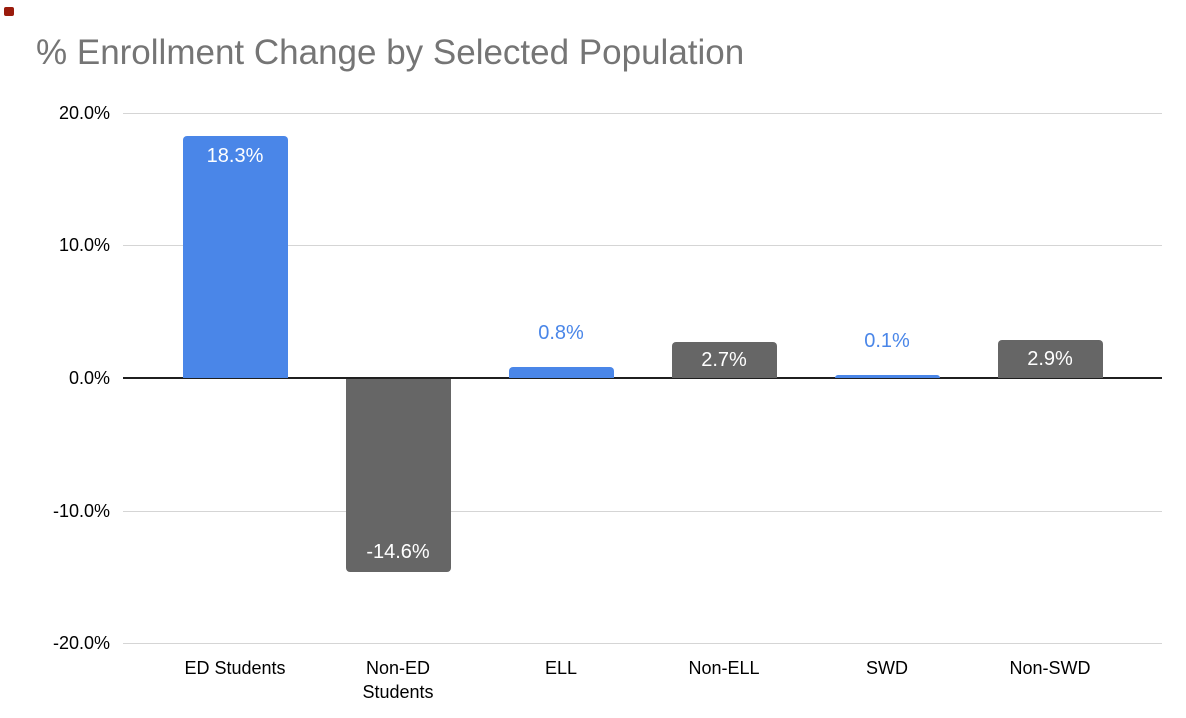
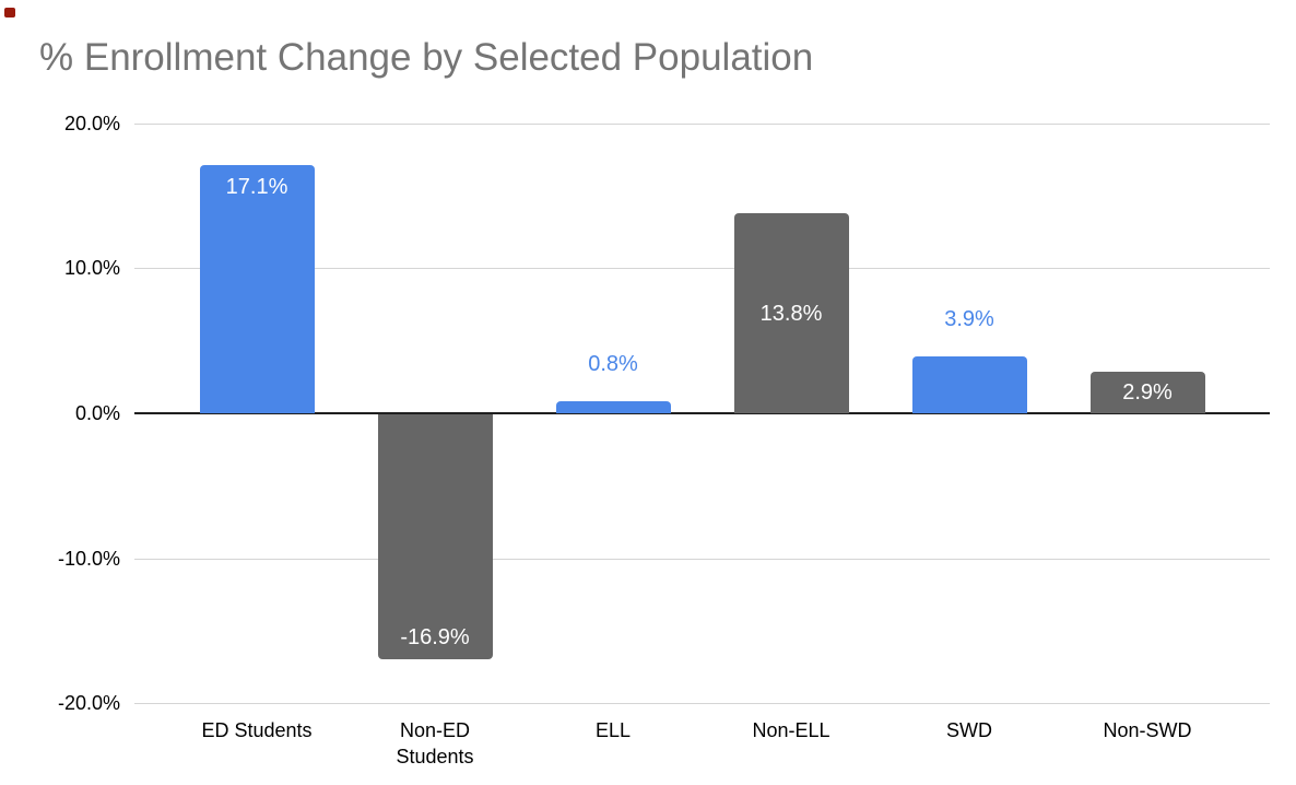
ED Students: 18.3% -> 17.1%
Non-ED Students: -14.6% -> -16.9%
Non-ELL: 2.7% -> 13.8%
SWD: 0.1% -> 3.9%
